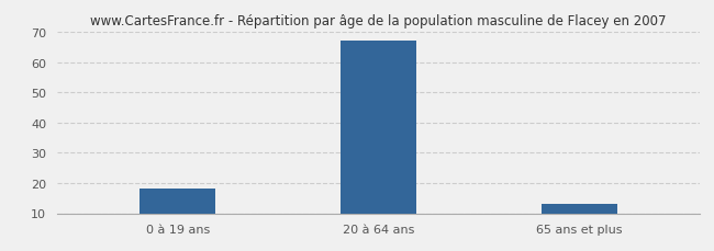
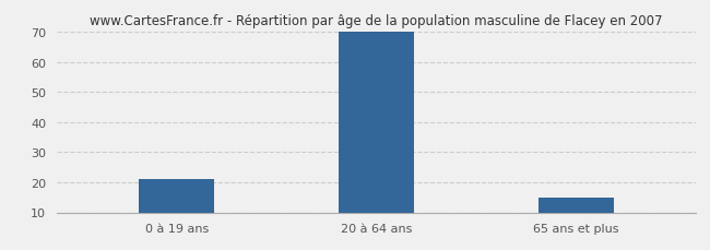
0 à 19 ans: 18 -> 21
20 à 64 ans: 67 -> 70
65 ans et plus: 13 -> 15
